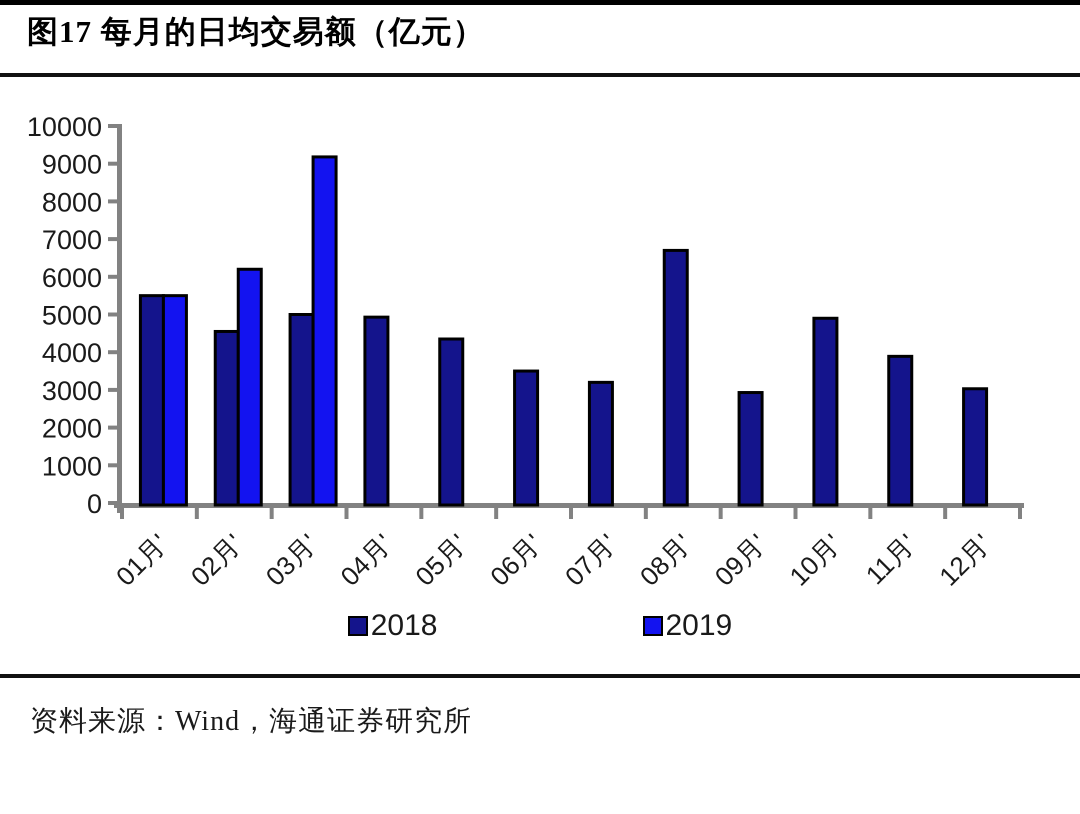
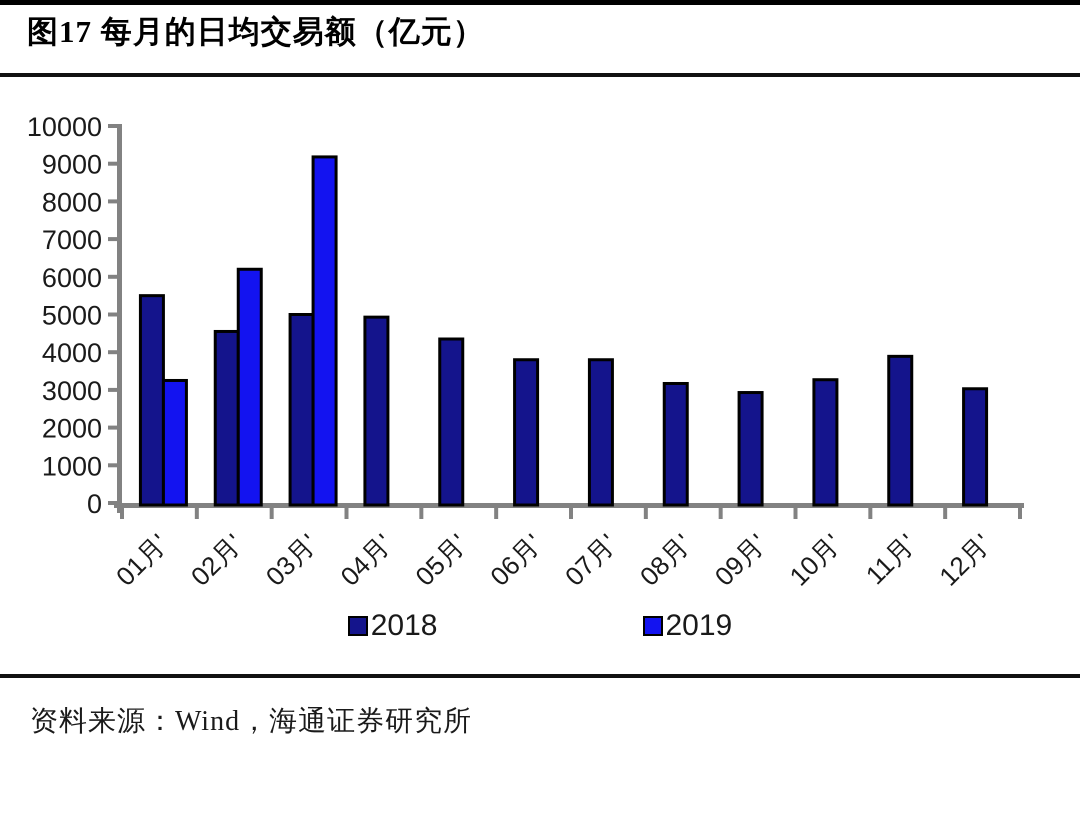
2019/01月': 5500 -> 3200
2018/06月': 3500 -> 3800
2018/07月': 3200 -> 3800
2018/08月': 6700 -> 3200
2018/10月': 4900 -> 3300
